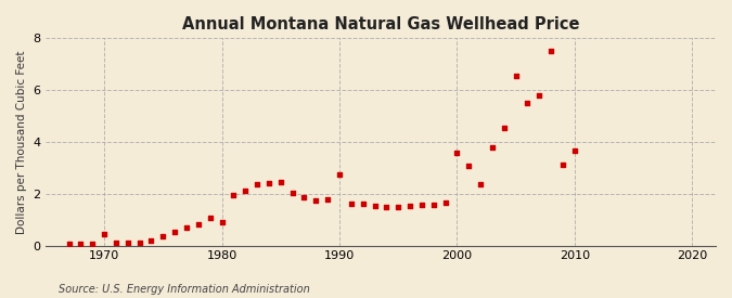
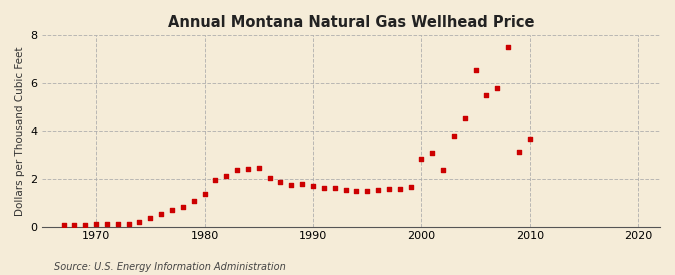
1970: 0.45 -> 0.09
1980: 0.90 -> 1.38
1990: 2.75 -> 1.68
2000: 3.60 -> 2.82
